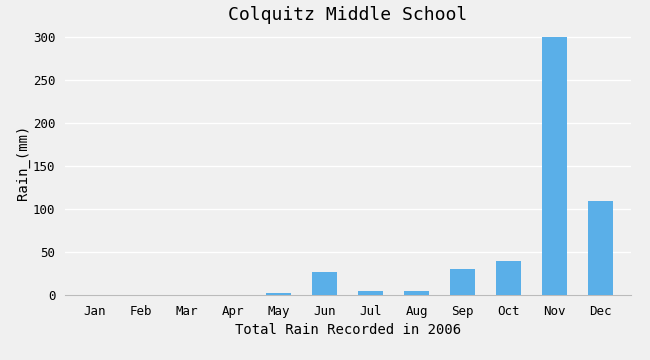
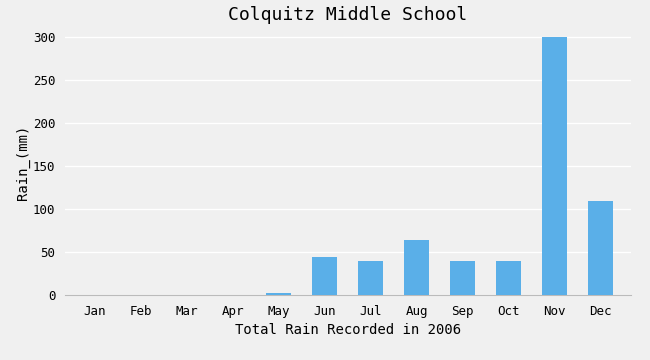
Jun: 27 -> 44
Jul: 5 -> 40
Aug: 5 -> 64
Sep: 30 -> 40
